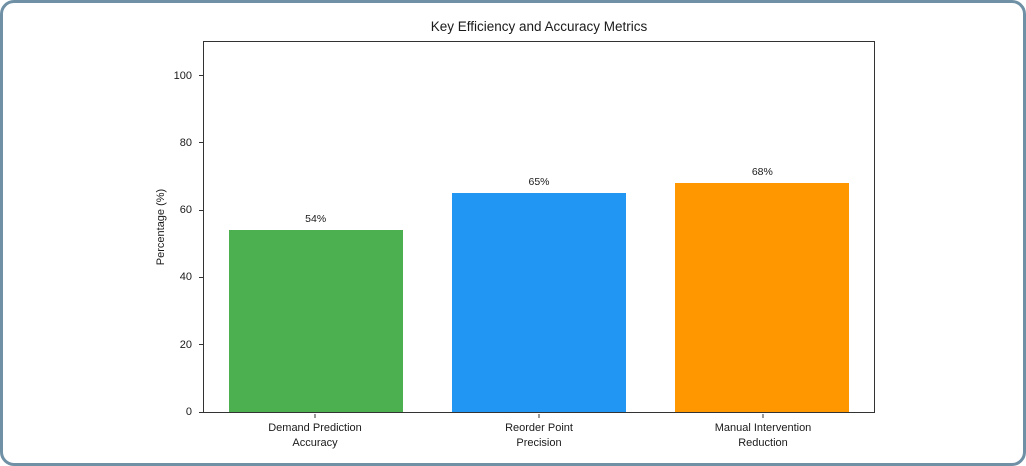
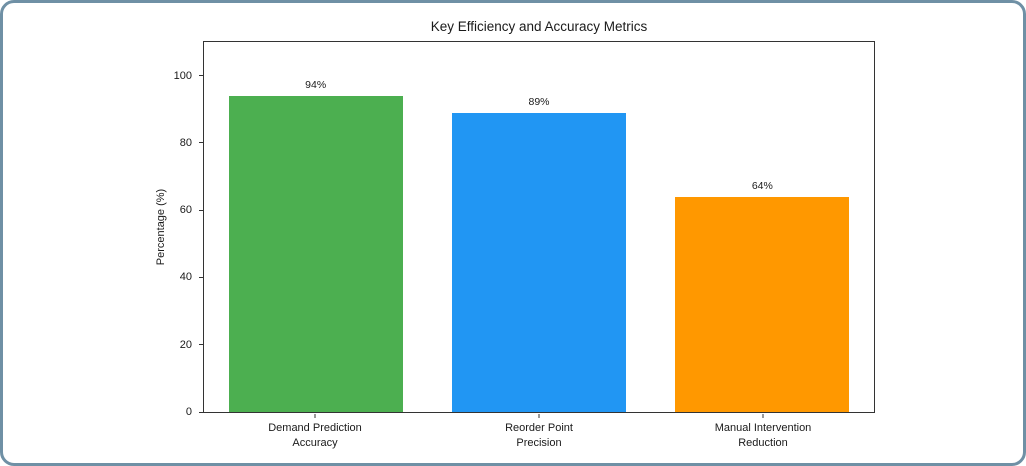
Demand Prediction Accuracy: 54% -> 94%
Reorder Point Precision: 65% -> 89%
Manual Intervention Reduction: 68% -> 64%
